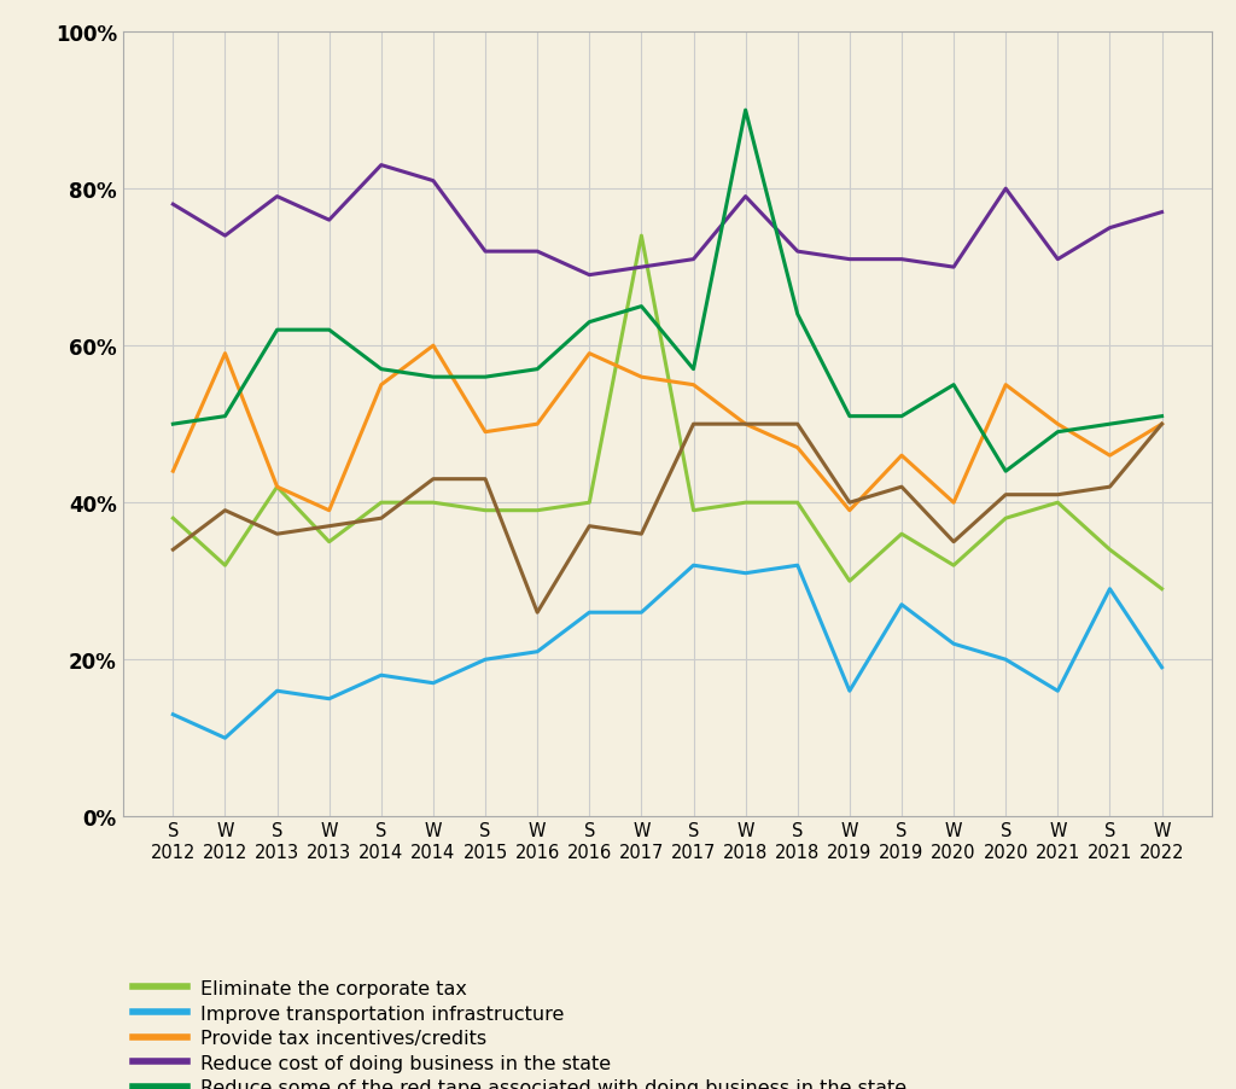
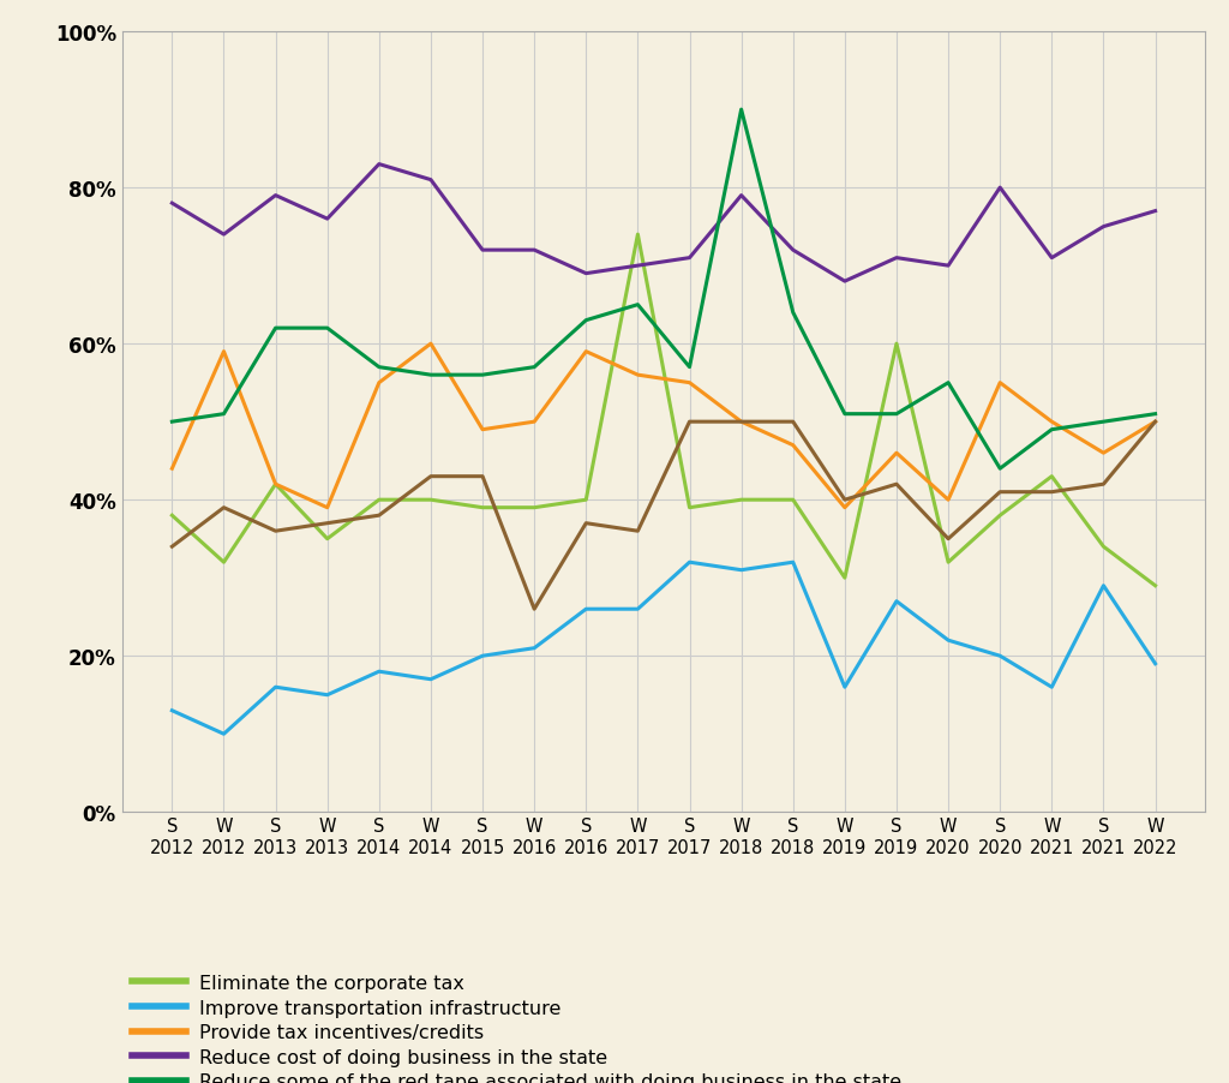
Reduce cost of doing business in the state/W 2019: 71% -> 68%
Eliminate the corporate tax/S 2019: 36% -> 60%
Eliminate the corporate tax/W 2021: 40% -> 43%
